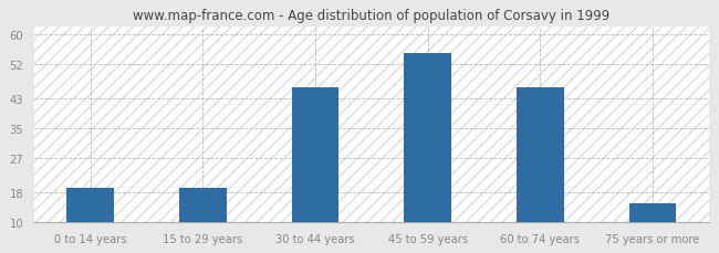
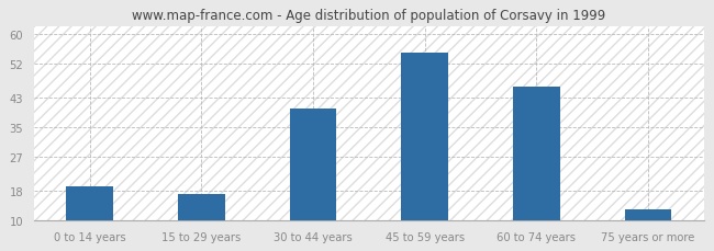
15 to 29 years: 19 -> 17
30 to 44 years: 46 -> 40
75 years or more: 15 -> 13
